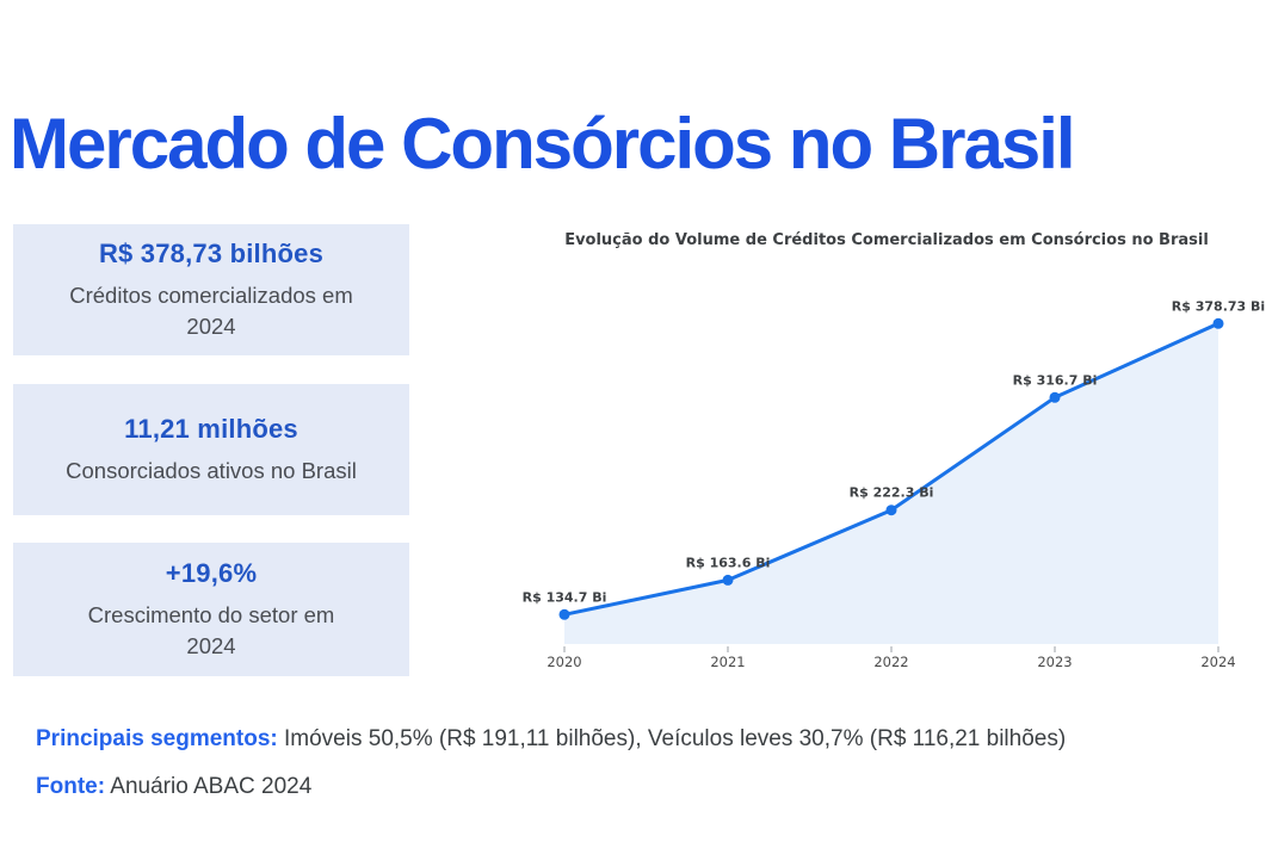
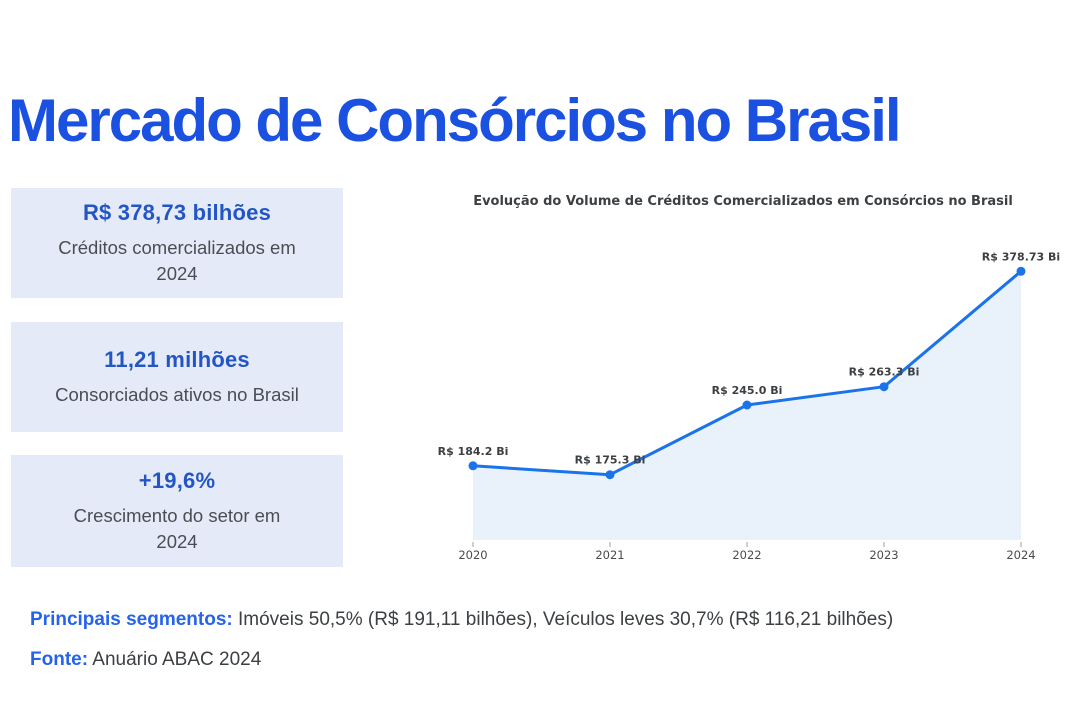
2020: 134.7 -> 184.2
2021: 163.6 -> 175.3
2022: 222.3 -> 245.0
2023: 316.7 -> 263.3
